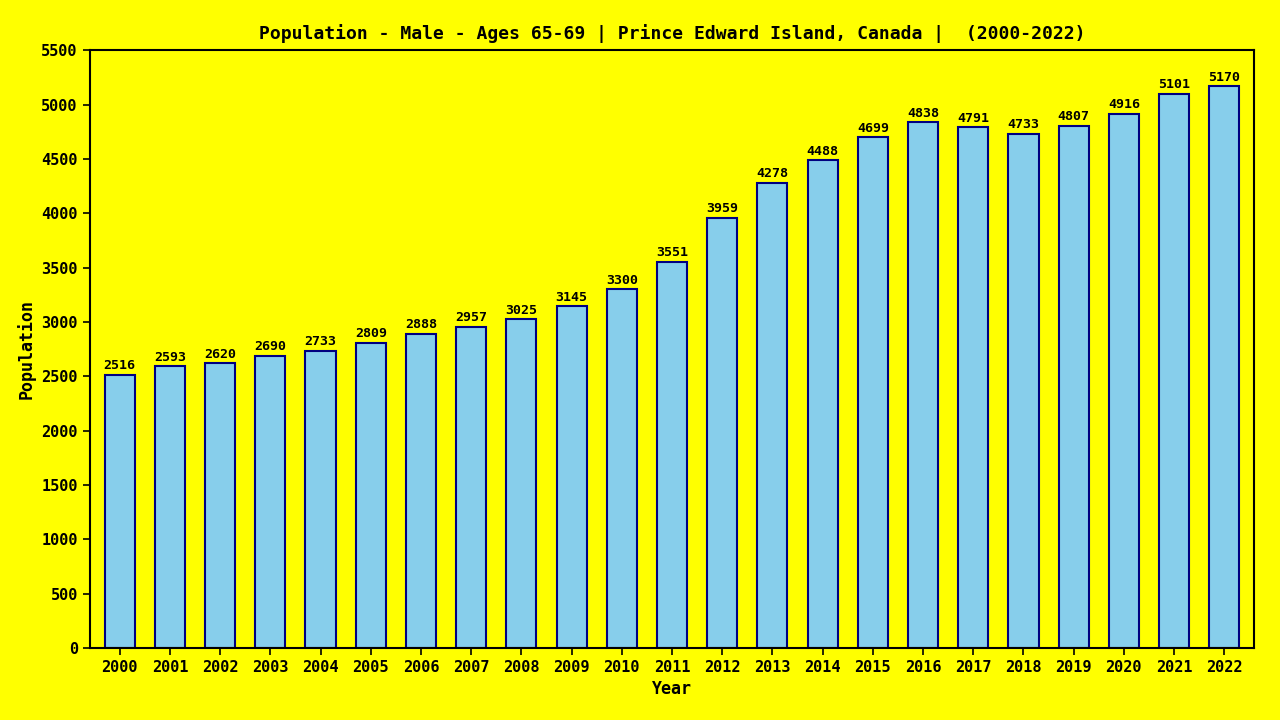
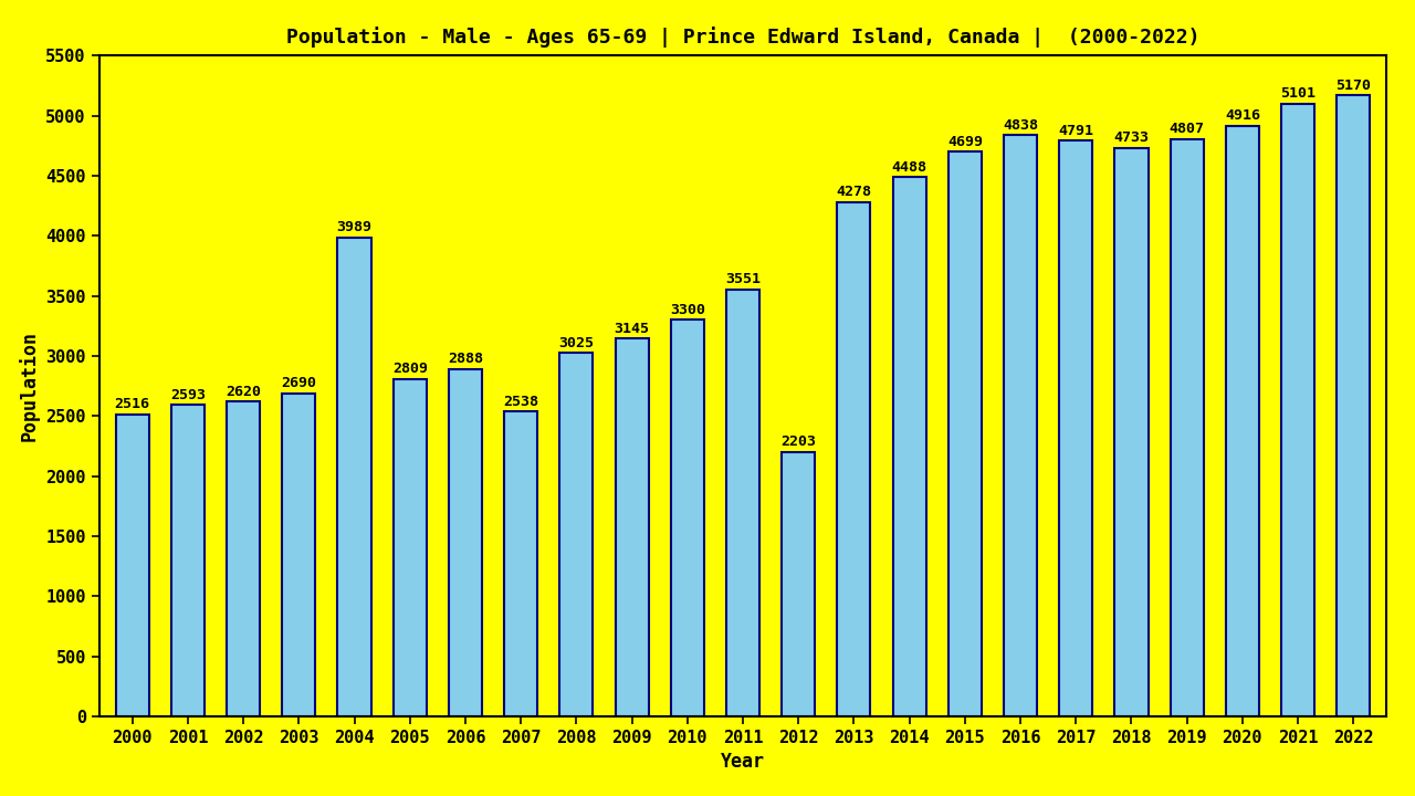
2004: 2733 -> 3989
2007: 2957 -> 2538
2012: 3959 -> 2203
